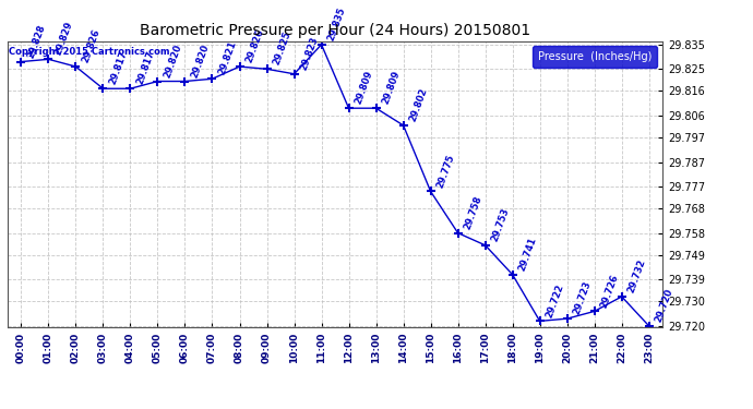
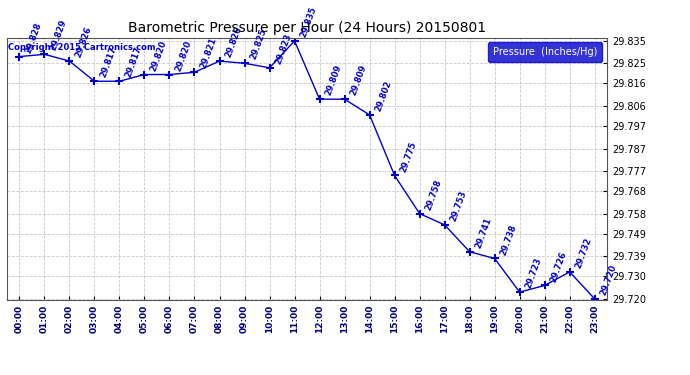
19:00: 29.722 -> 29.738
